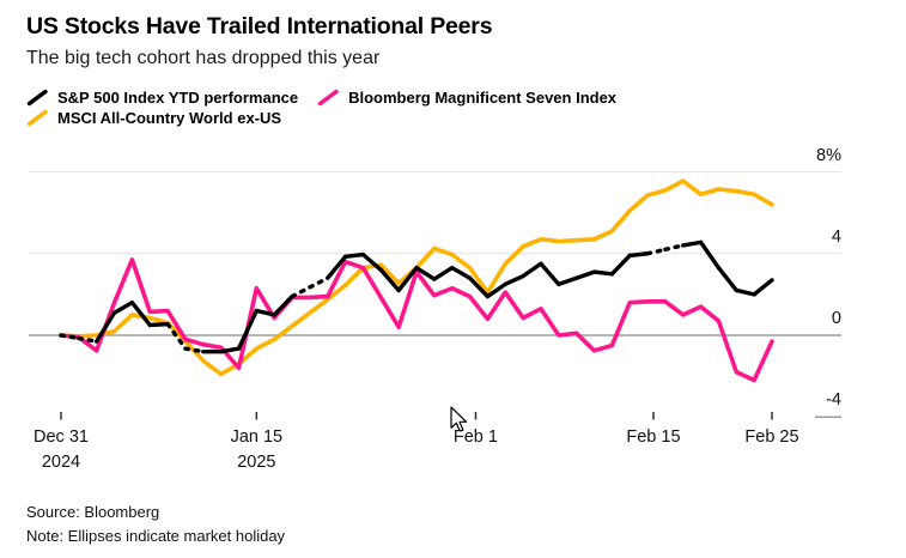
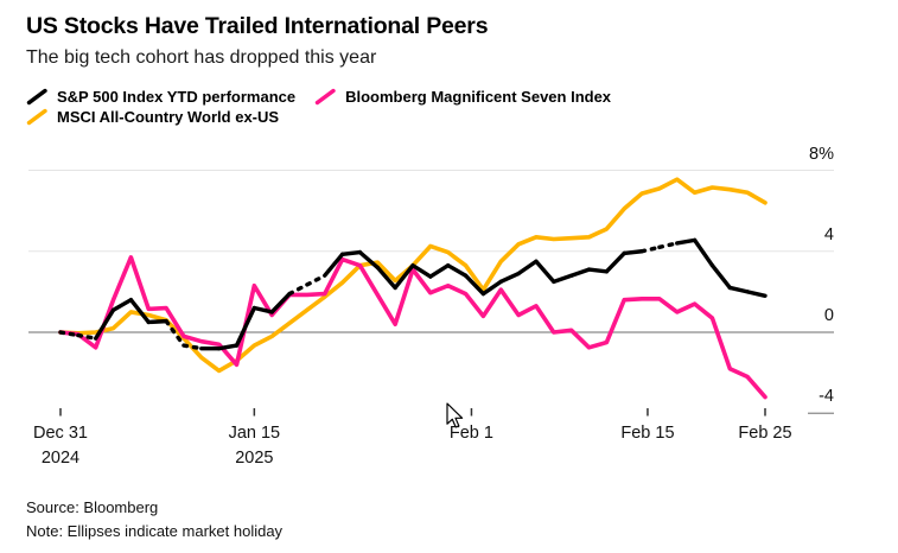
S&P 500 Index YTD performance/Feb 25: 2.7% -> 1.8%
Bloomberg Magnificent Seven Index/Feb 25: -0.3% -> -3.2%
